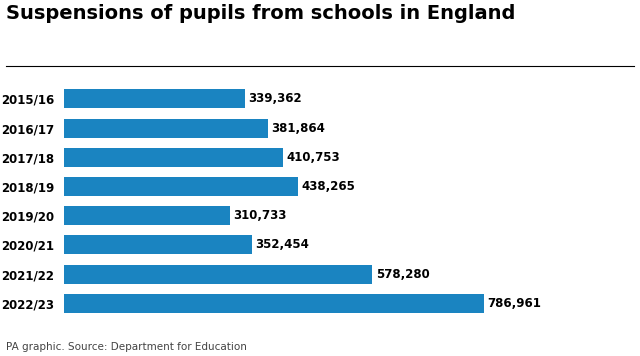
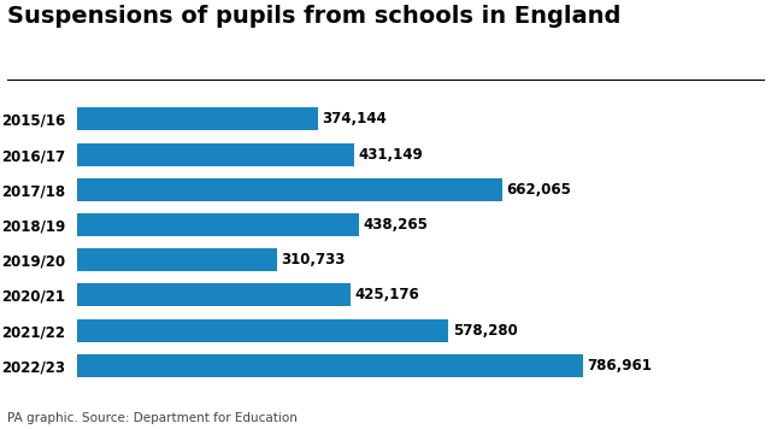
2015/16: 339,362 -> 374,144
2016/17: 381,864 -> 431,149
2017/18: 410,753 -> 662,065
2020/21: 352,454 -> 425,176
